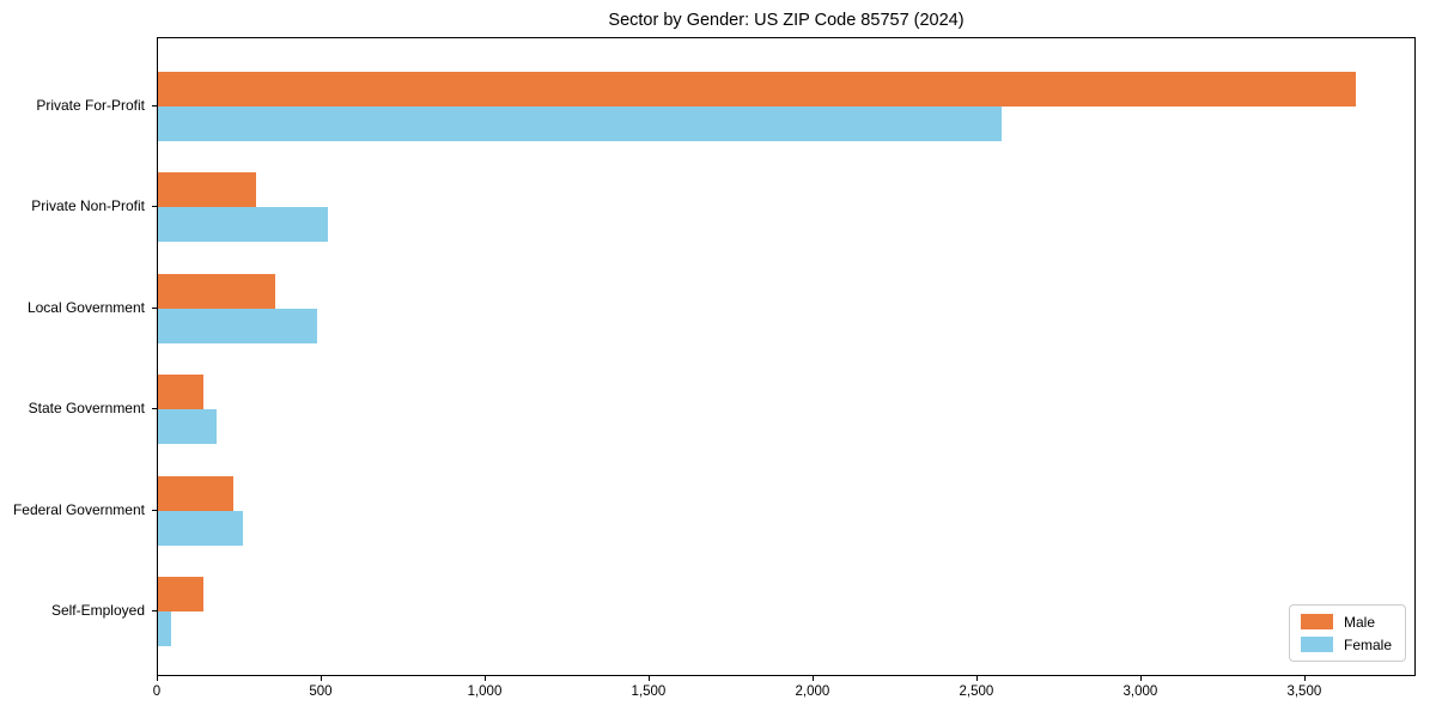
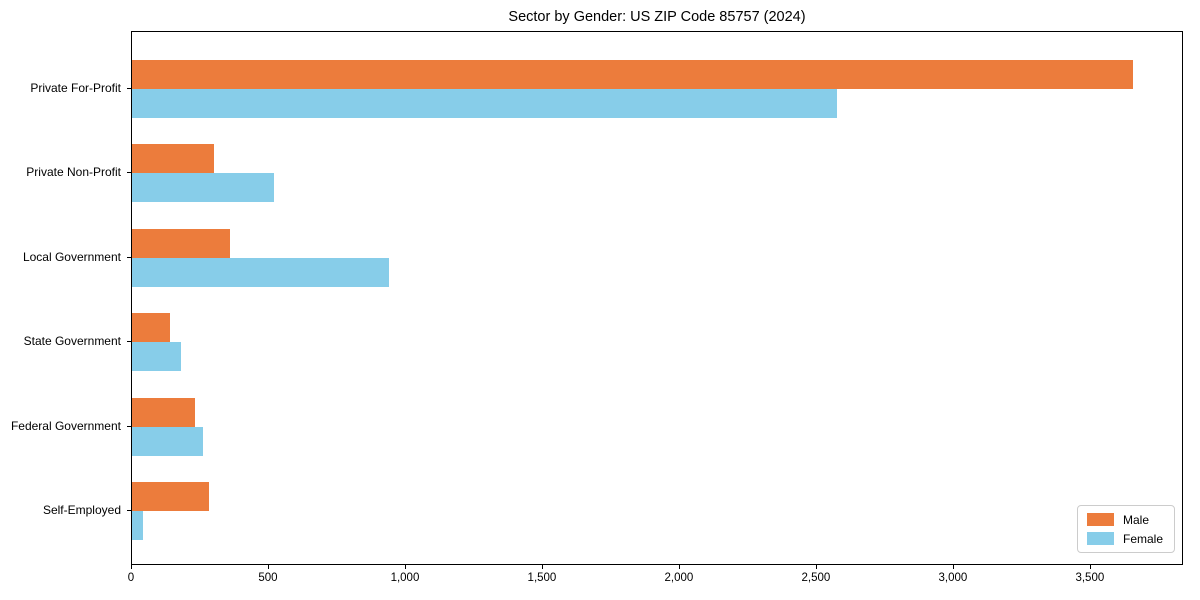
Female/Local Government: 480 -> 940
Male/Self-Employed: 140 -> 280
